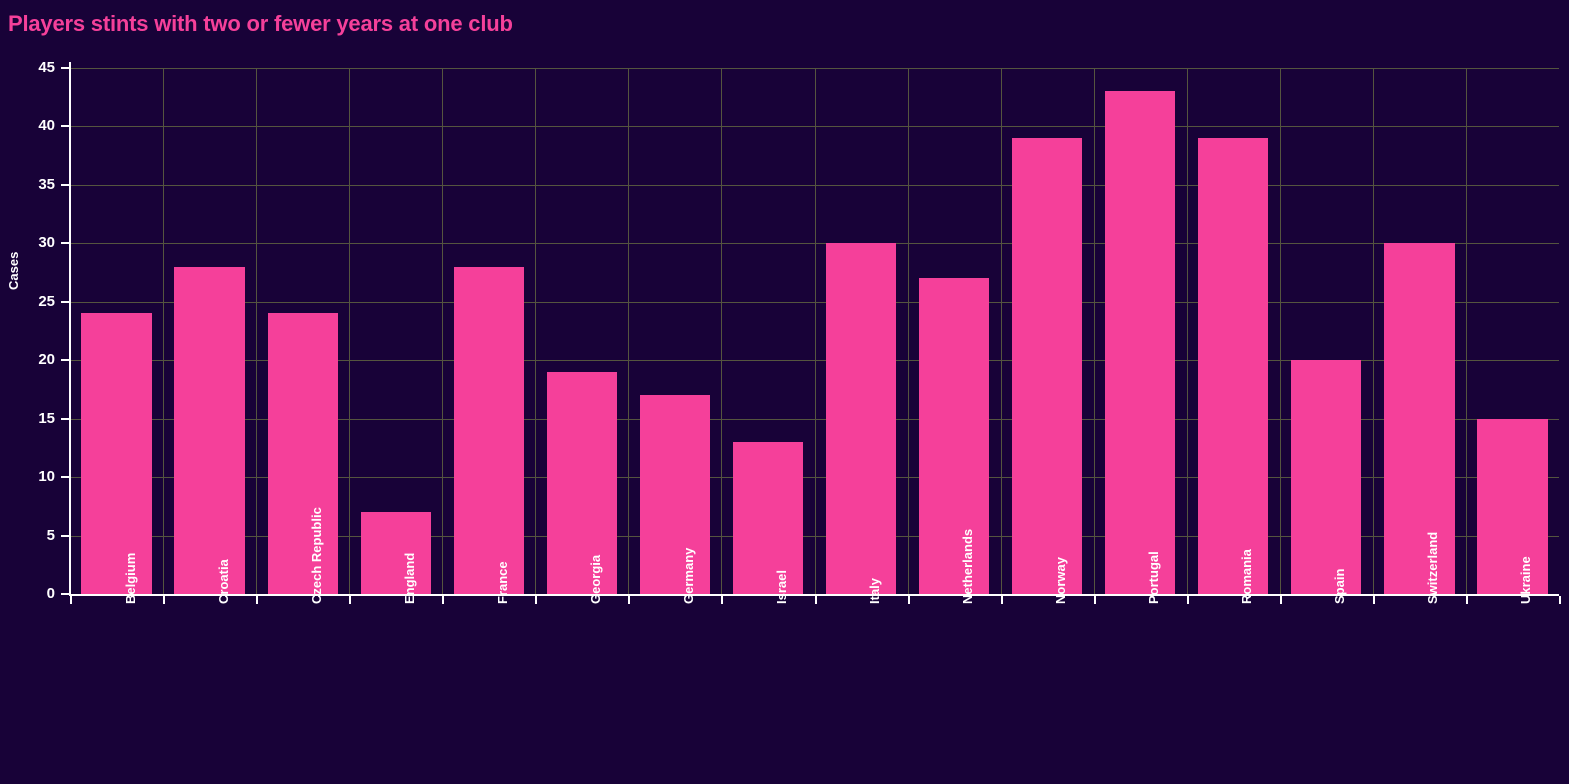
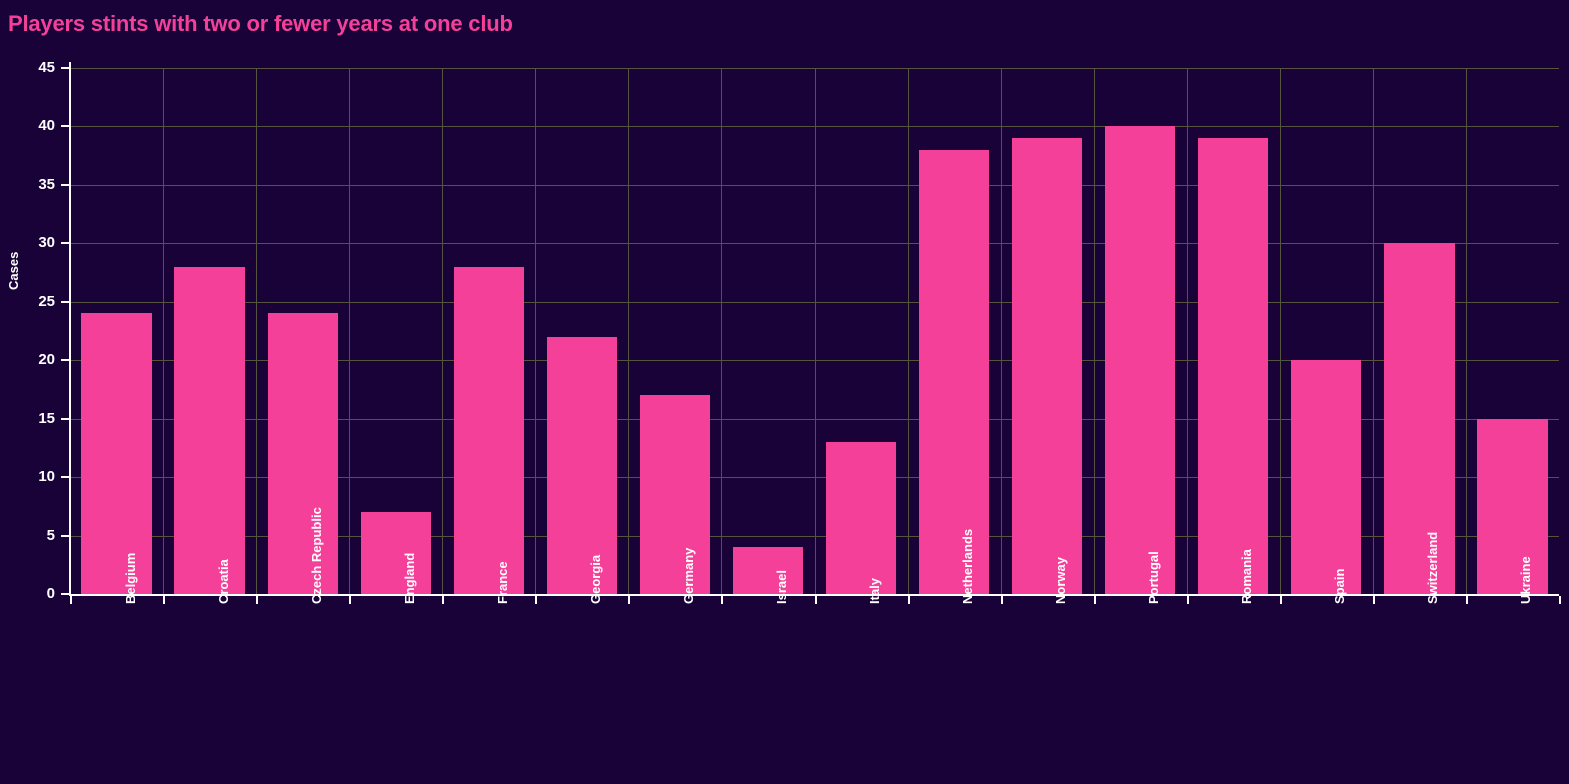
Georgia: 19 -> 22
Israel: 13 -> 4
Italy: 30 -> 13
Netherlands: 27 -> 38
Portugal: 43 -> 40
